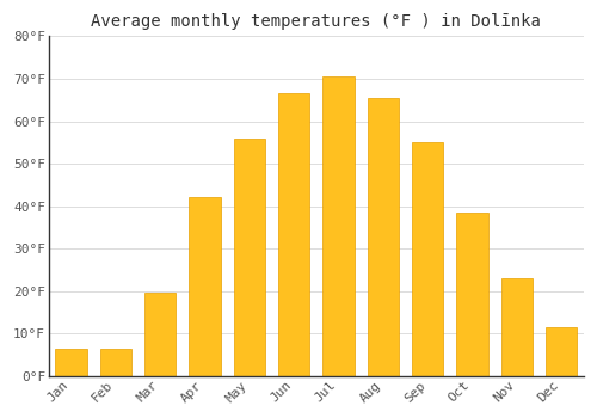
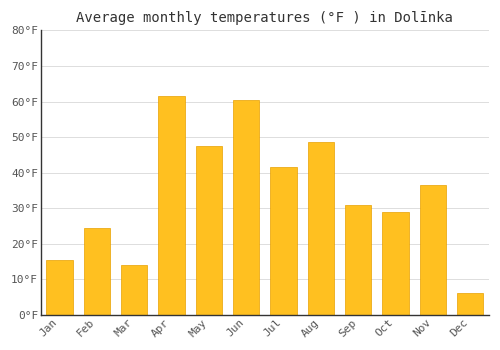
Jan: 6.5°F -> 15.5°F
Feb: 6.5°F -> 24.5°F
Mar: 19.5°F -> 14.0°F
Apr: 42.0°F -> 61.5°F
May: 56.0°F -> 47.5°F
Jun: 66.5°F -> 60.5°F
Jul: 70.5°F -> 41.5°F
Aug: 65.5°F -> 48.5°F
Sep: 55.0°F -> 31.0°F
Oct: 38.5°F -> 29.0°F
Nov: 23.0°F -> 36.5°F
Dec: 11.5°F -> 6.0°F
